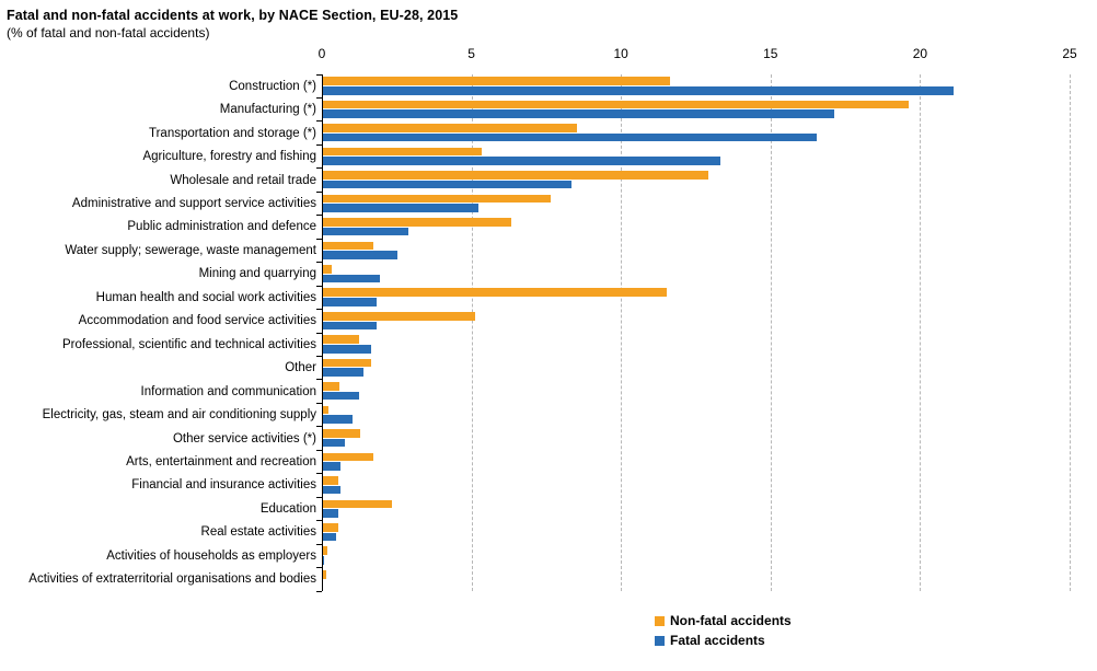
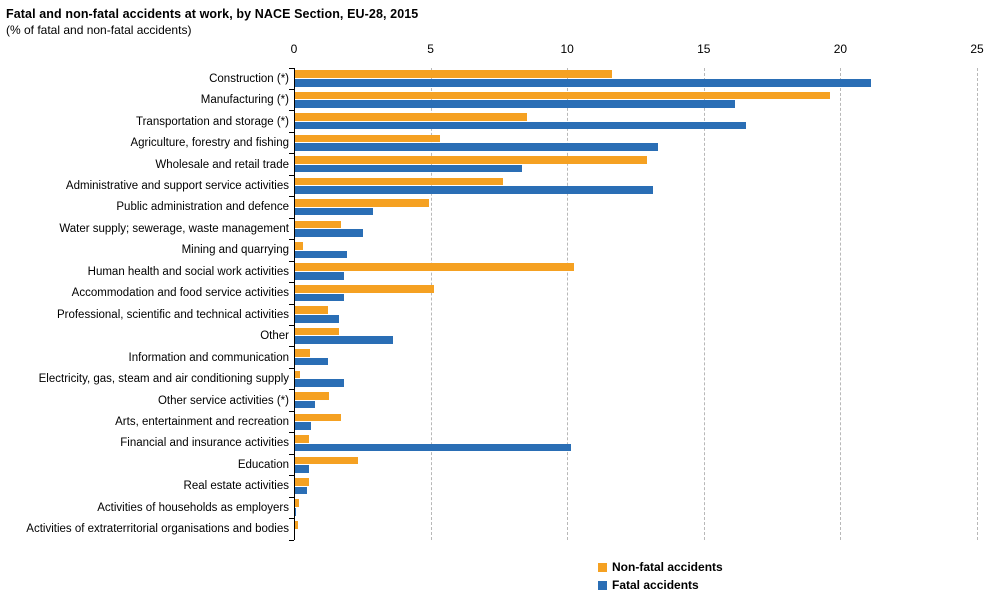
Fatal accidents/Manufacturing (*): 17.1 -> 16.1
Fatal accidents/Administrative and support service activities: 5.2 -> 13.1
Non-fatal accidents/Public administration and defence: 6.3 -> 4.9
Non-fatal accidents/Human health and social work activities: 11.5 -> 10.2
Fatal accidents/Other: 1.4 -> 3.6
Fatal accidents/Electricity, gas, steam and air conditioning supply: 1.0 -> 1.8
Fatal accidents/Financial and insurance activities: 0.6 -> 10.1
